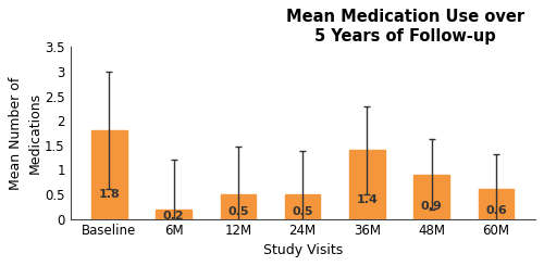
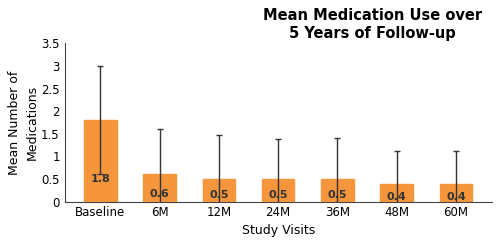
6M: 0.2 -> 0.6
36M: 1.4 -> 0.5
48M: 0.9 -> 0.4
60M: 0.6 -> 0.4
